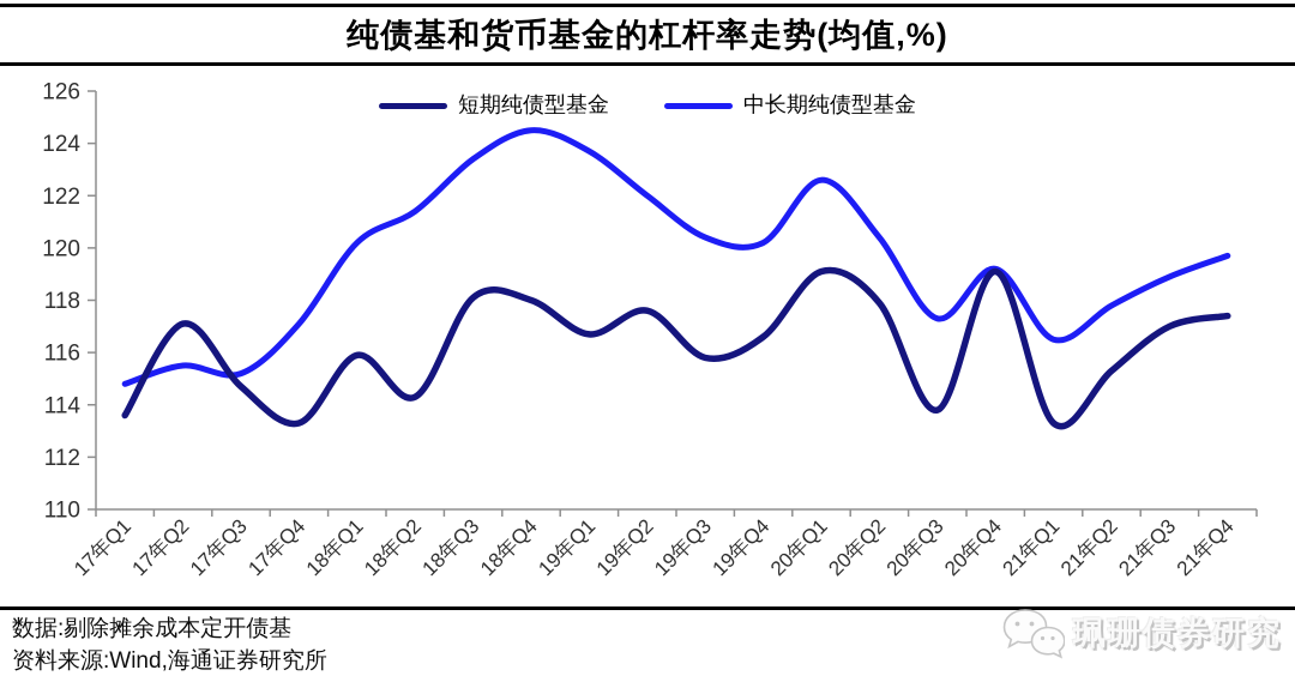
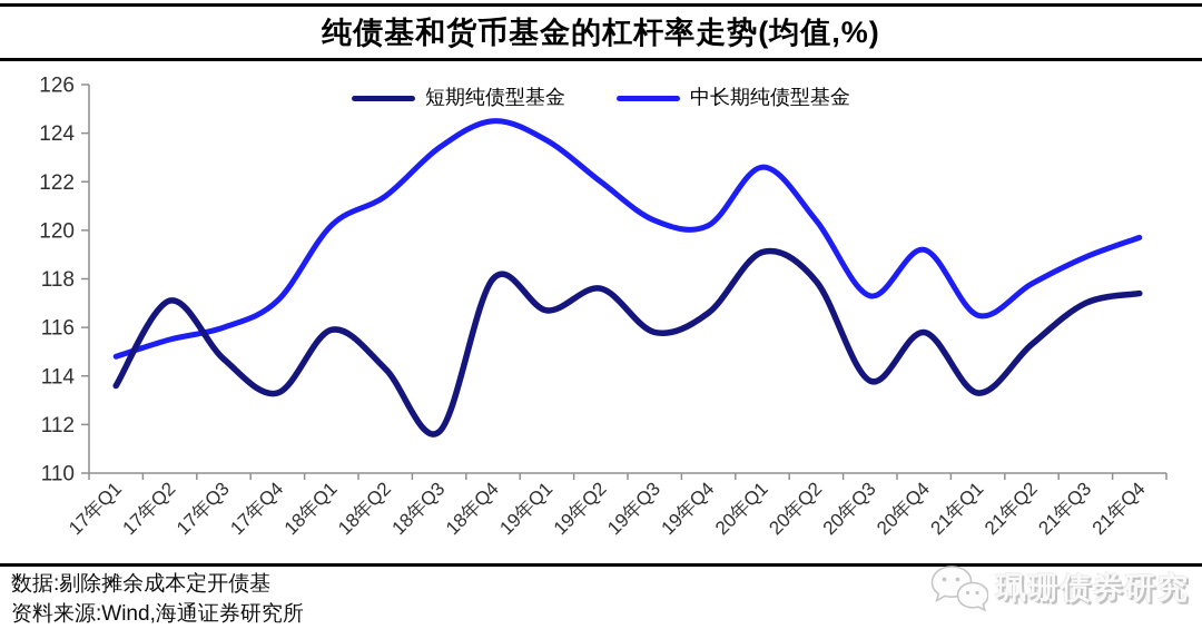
中长期纯债型基金/17年Q3: 115.2 -> 116.0
短期纯债型基金/18年Q3: 118.1 -> 111.7
短期纯债型基金/20年Q4: 119.1 -> 115.8
